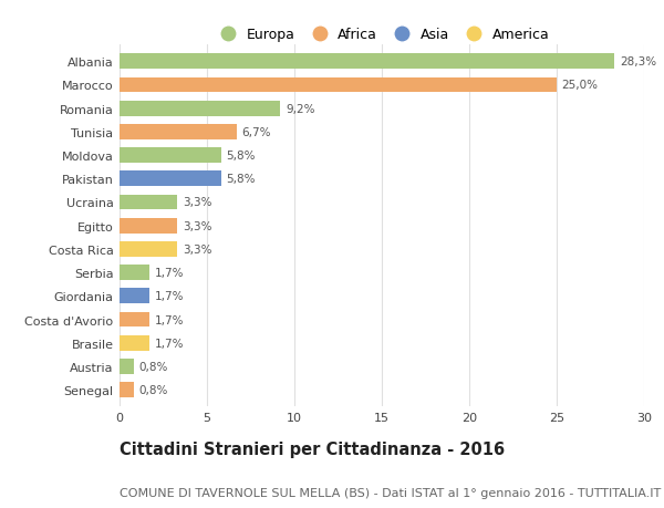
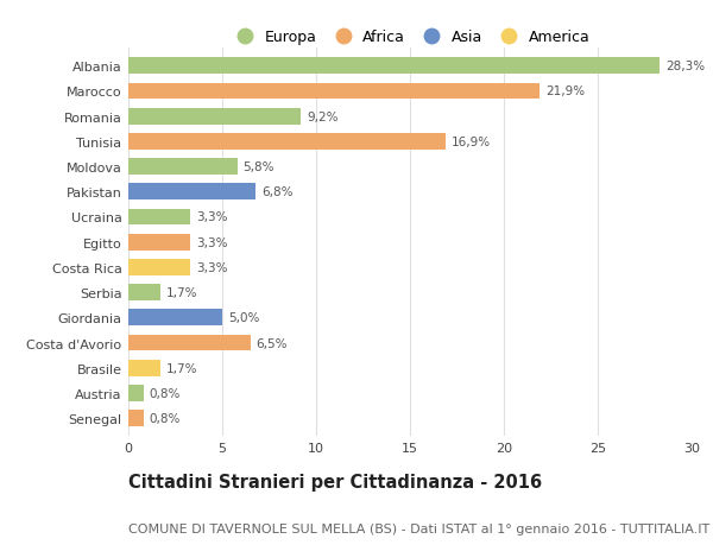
Marocco: 25,0% -> 21,9%
Tunisia: 6,7% -> 16,9%
Pakistan: 5,8% -> 6,8%
Giordania: 1,7% -> 5,0%
Costa d'Avorio: 1,7% -> 6,5%
